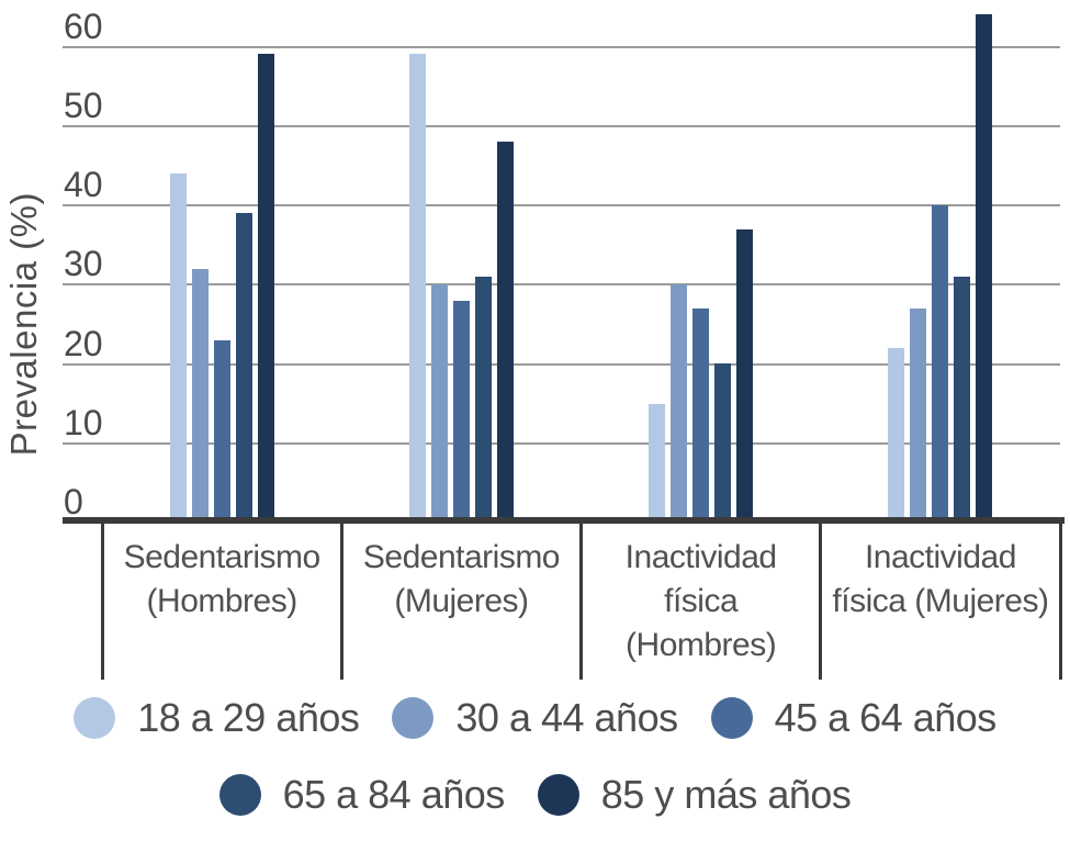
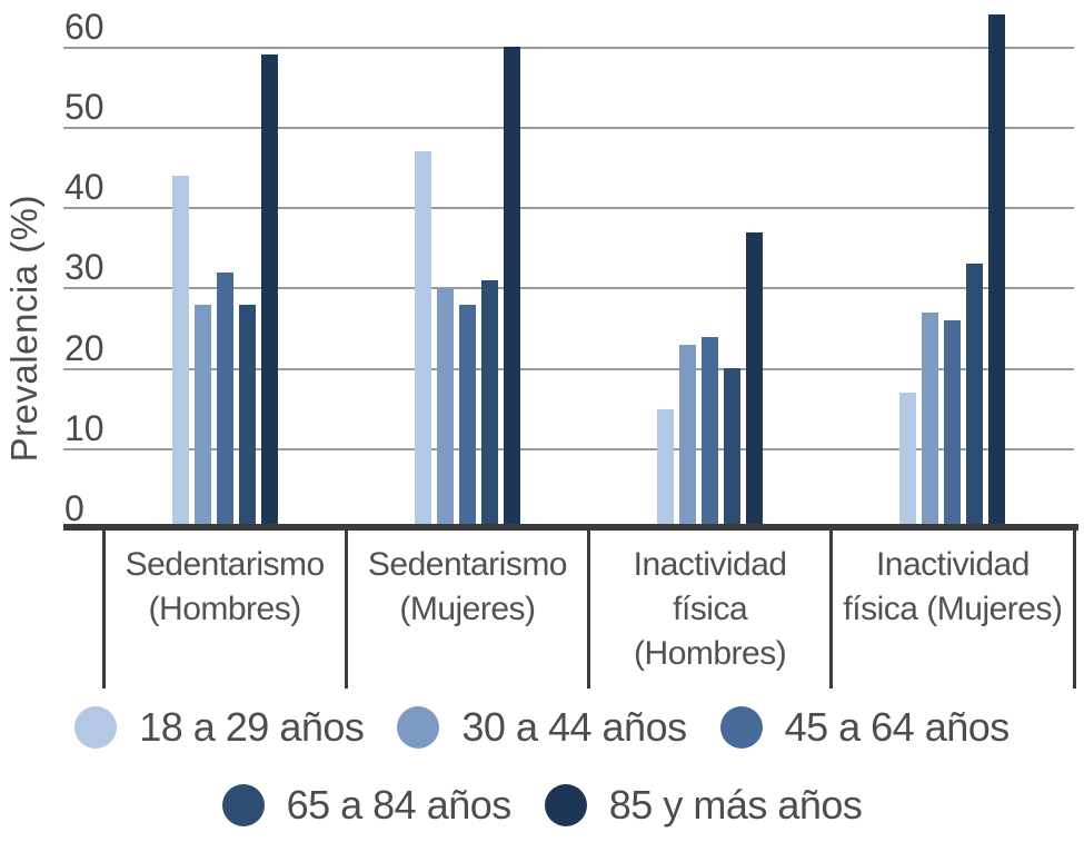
30 a 44 años/Sedentarismo (Hombres): 32 -> 28
45 a 64 años/Sedentarismo (Hombres): 23 -> 32
65 a 84 años/Sedentarismo (Hombres): 39 -> 28
18 a 29 años/Sedentarismo (Mujeres): 59 -> 47
85 y más años/Sedentarismo (Mujeres): 48 -> 60
30 a 44 años/Inactividad física (Hombres): 30 -> 23
45 a 64 años/Inactividad física (Hombres): 27 -> 24
18 a 29 años/Inactividad física (Mujeres): 22 -> 17
45 a 64 años/Inactividad física (Mujeres): 40 -> 26
65 a 84 años/Inactividad física (Mujeres): 31 -> 33
